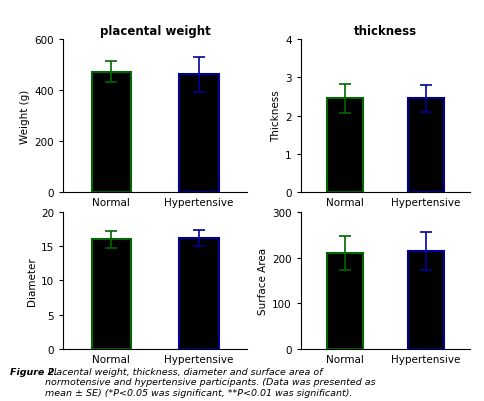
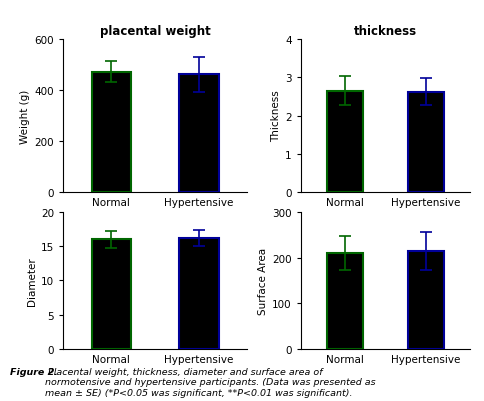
thickness/Normal: 2.45 -> 2.65
thickness/Hypertensive: 2.45 -> 2.63
